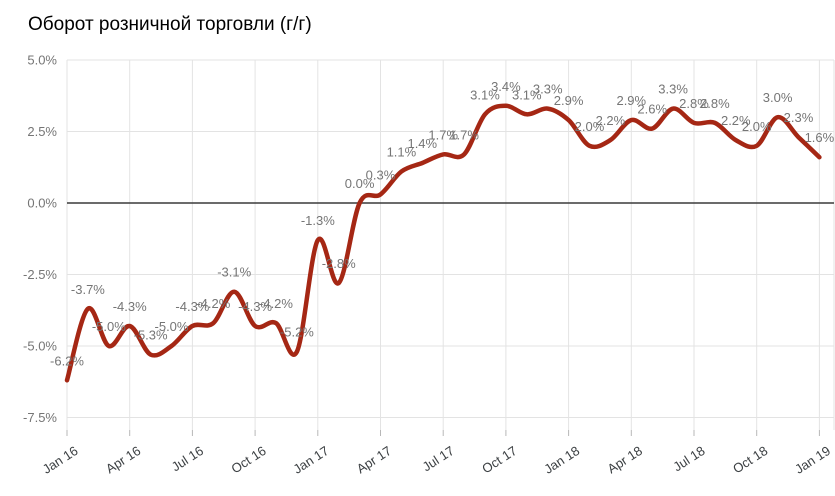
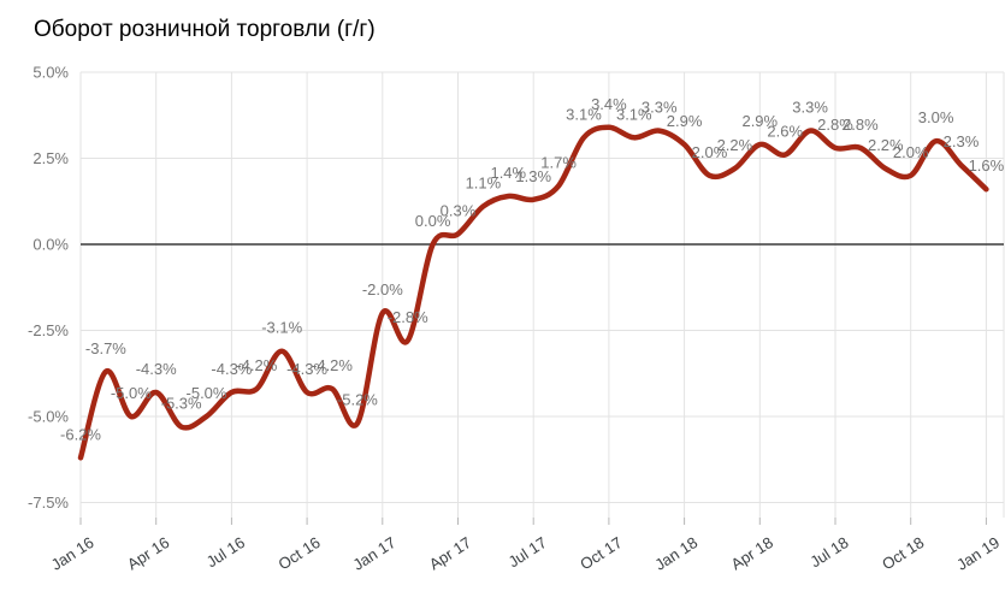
Jan 17: -1.3% -> -2.0%
Jul 17: 1.7% -> 1.3%
